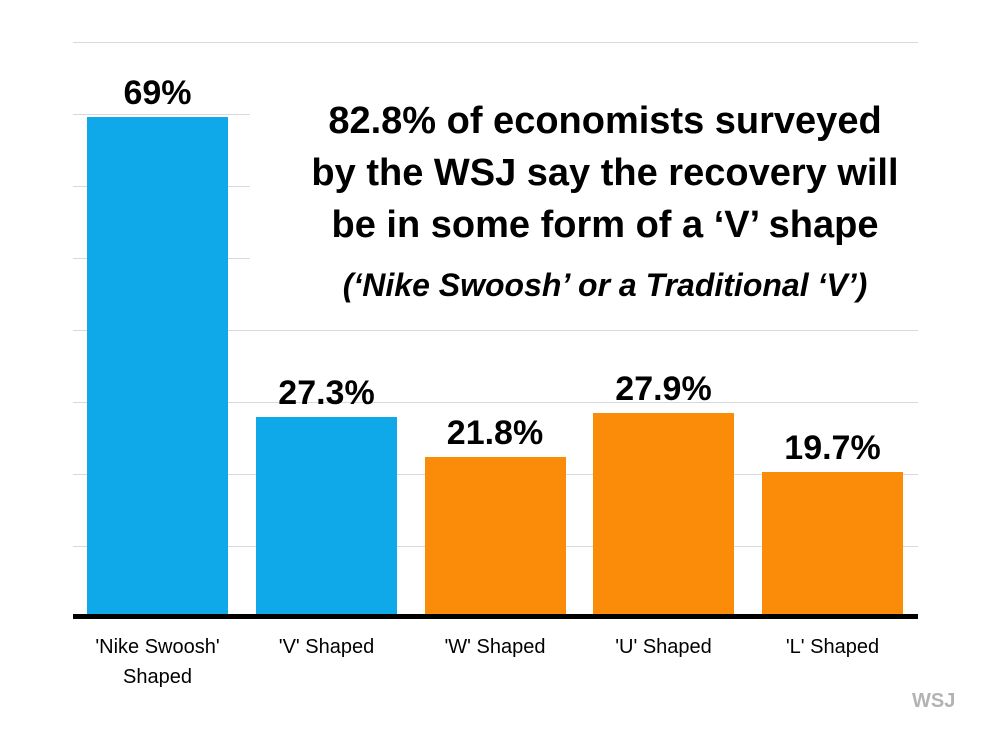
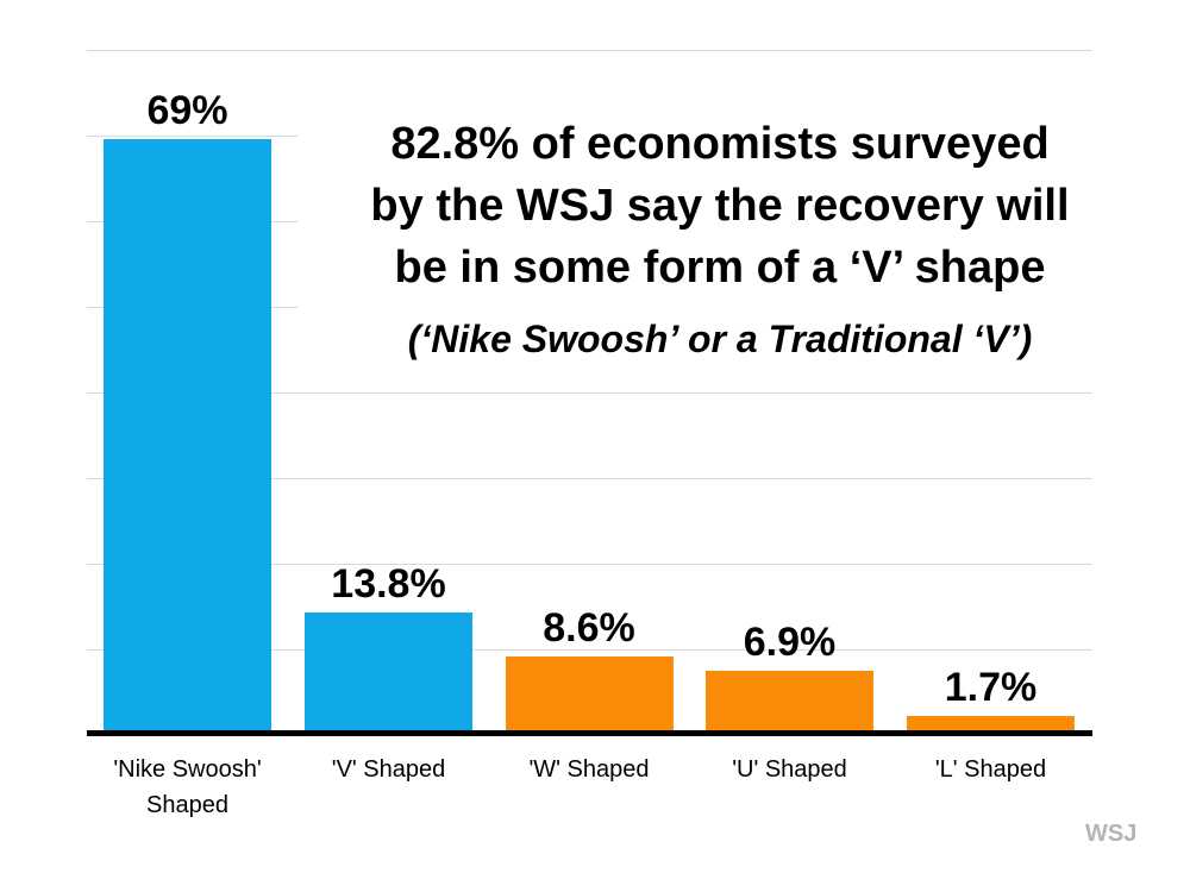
'V' Shaped: 27.3% -> 13.8%
'W' Shaped: 21.8% -> 8.6%
'U' Shaped: 27.9% -> 6.9%
'L' Shaped: 19.7% -> 1.7%
